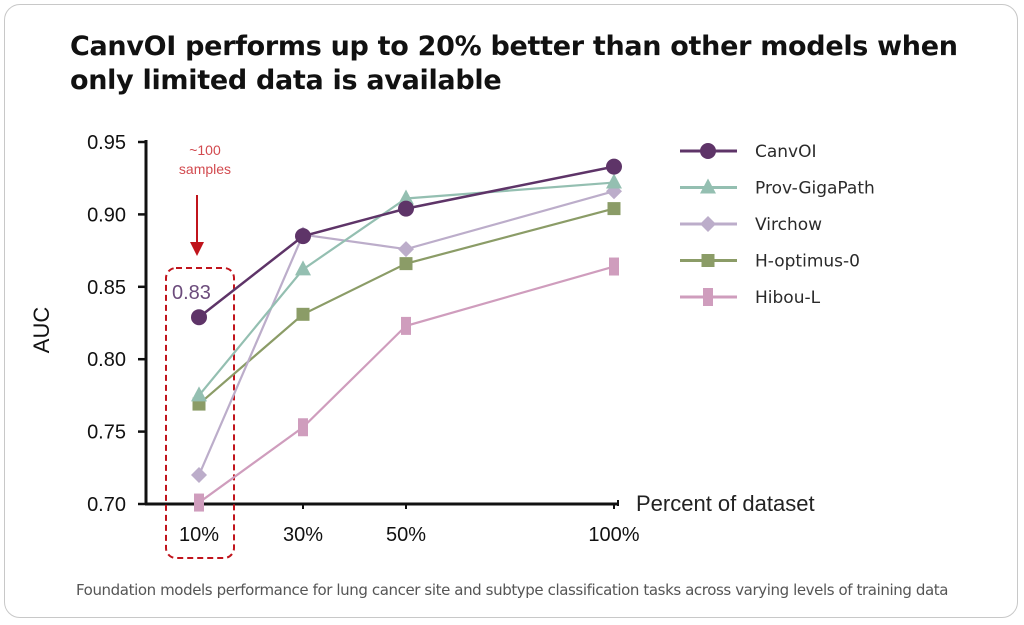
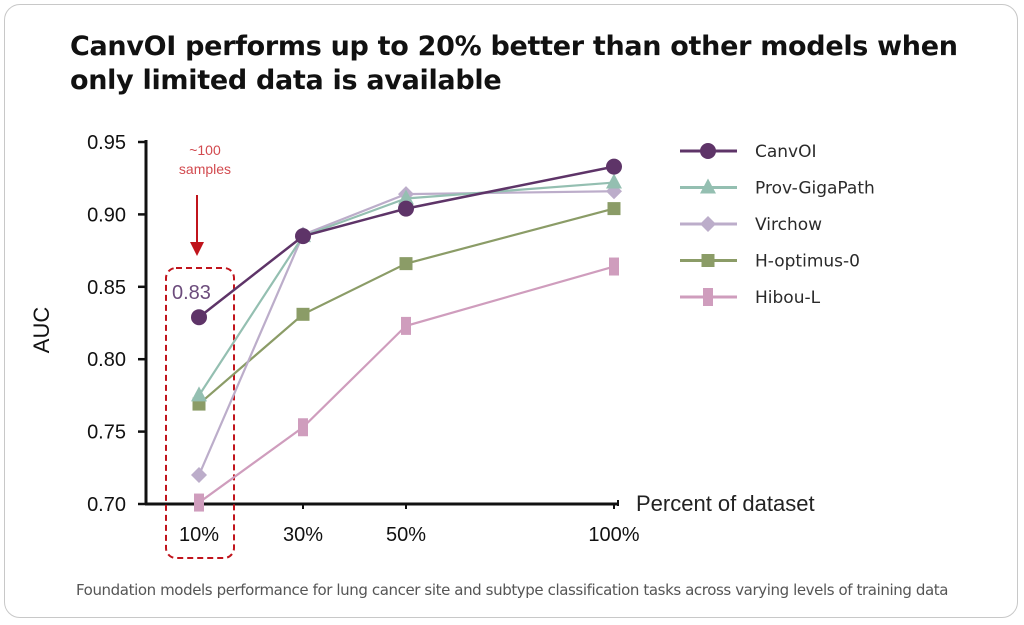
Prov-GigaPath/30%: 0.862 -> 0.885
Virchow/50%: 0.876 -> 0.914
